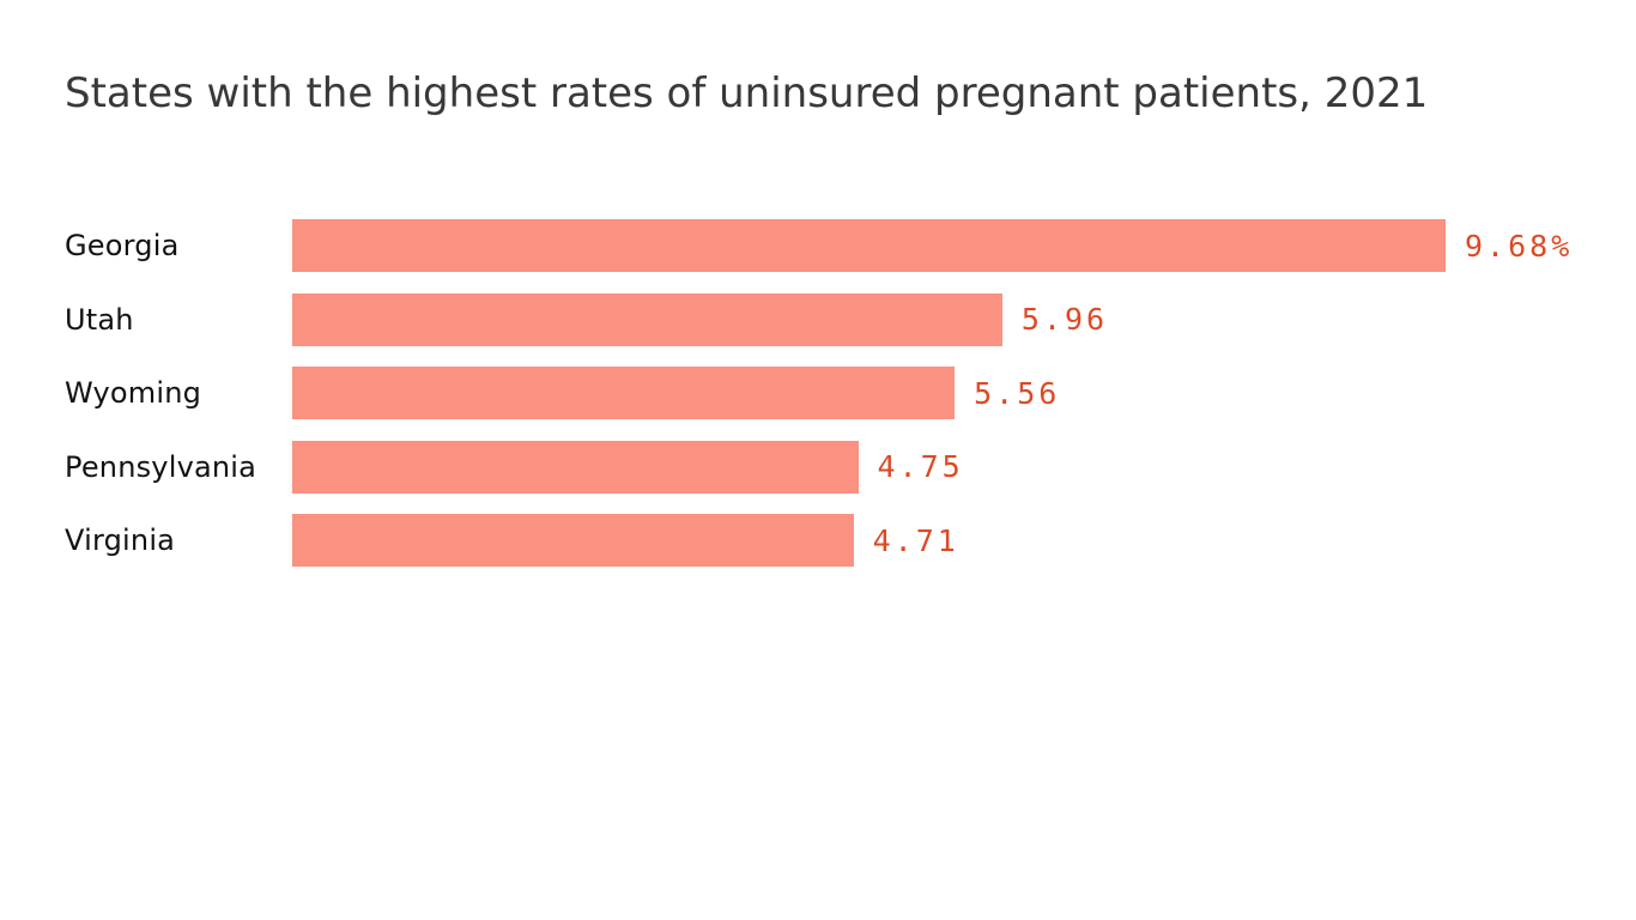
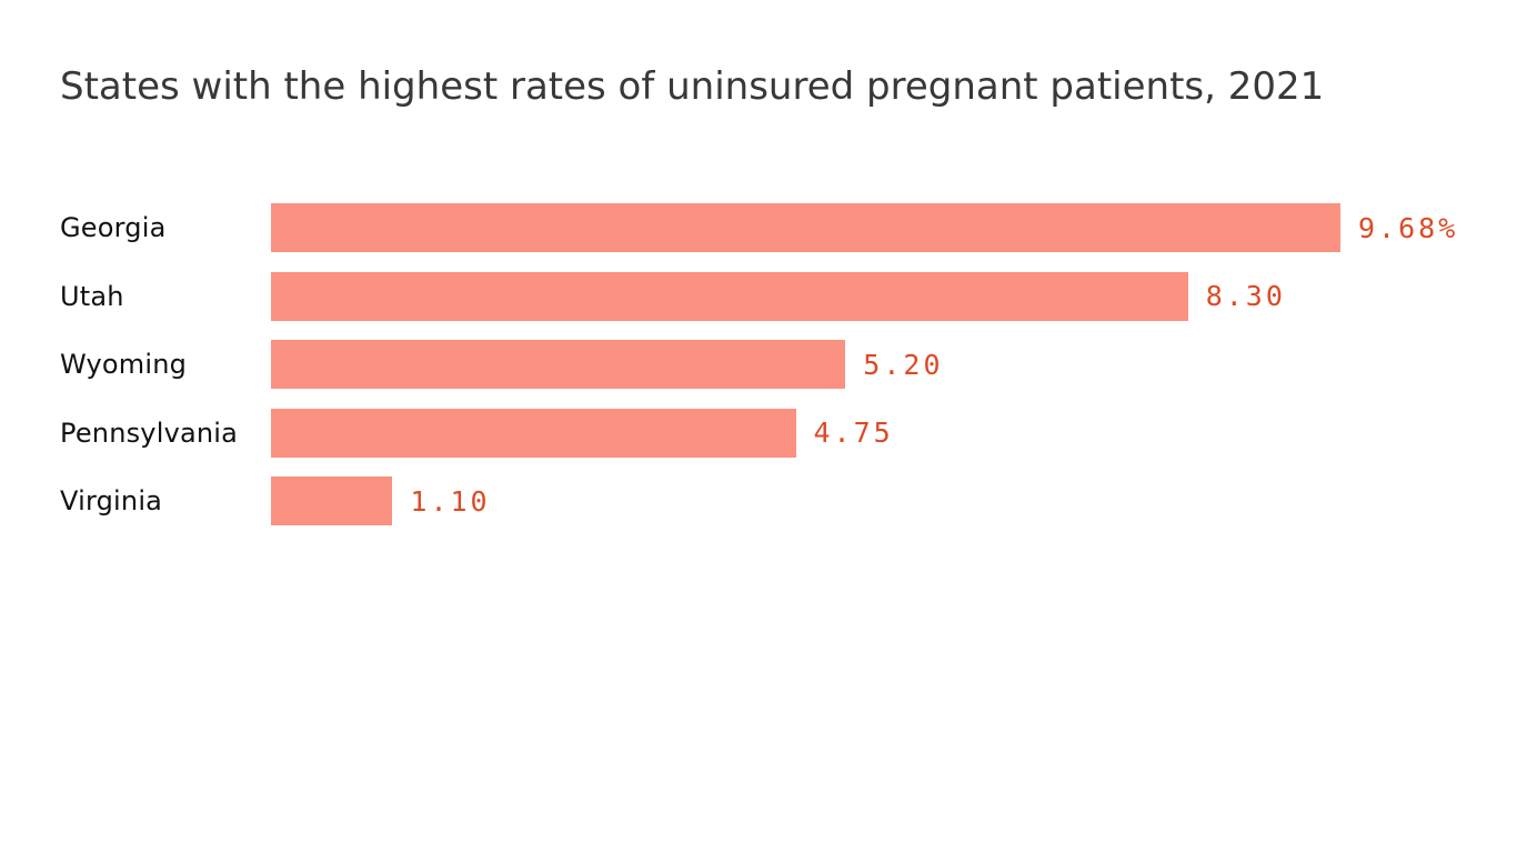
Utah: 5.96 -> 8.30
Wyoming: 5.56 -> 5.20
Virginia: 4.71 -> 1.10
